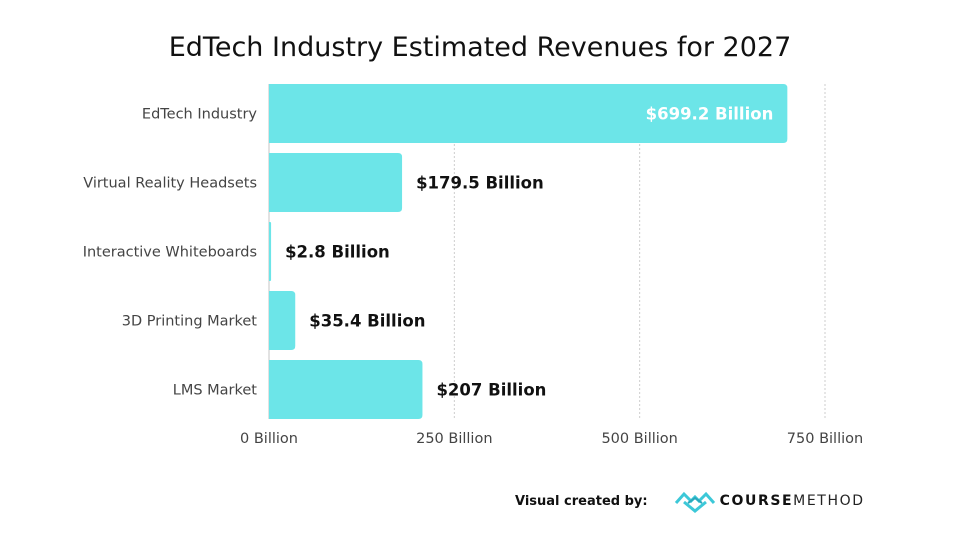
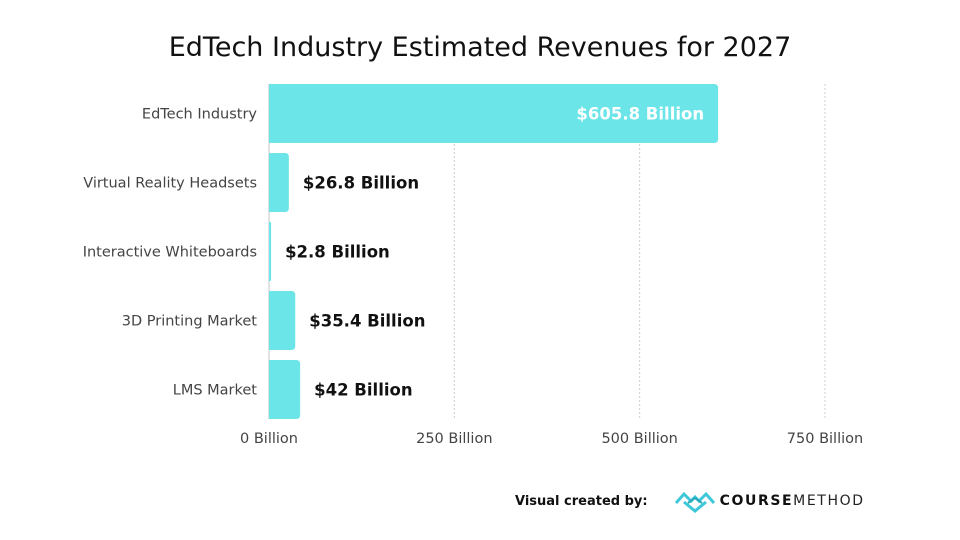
EdTech Industry: $699.2 -> $605.8
Virtual Reality Headsets: $179.5 -> $26.8
LMS Market: $207 -> $42
